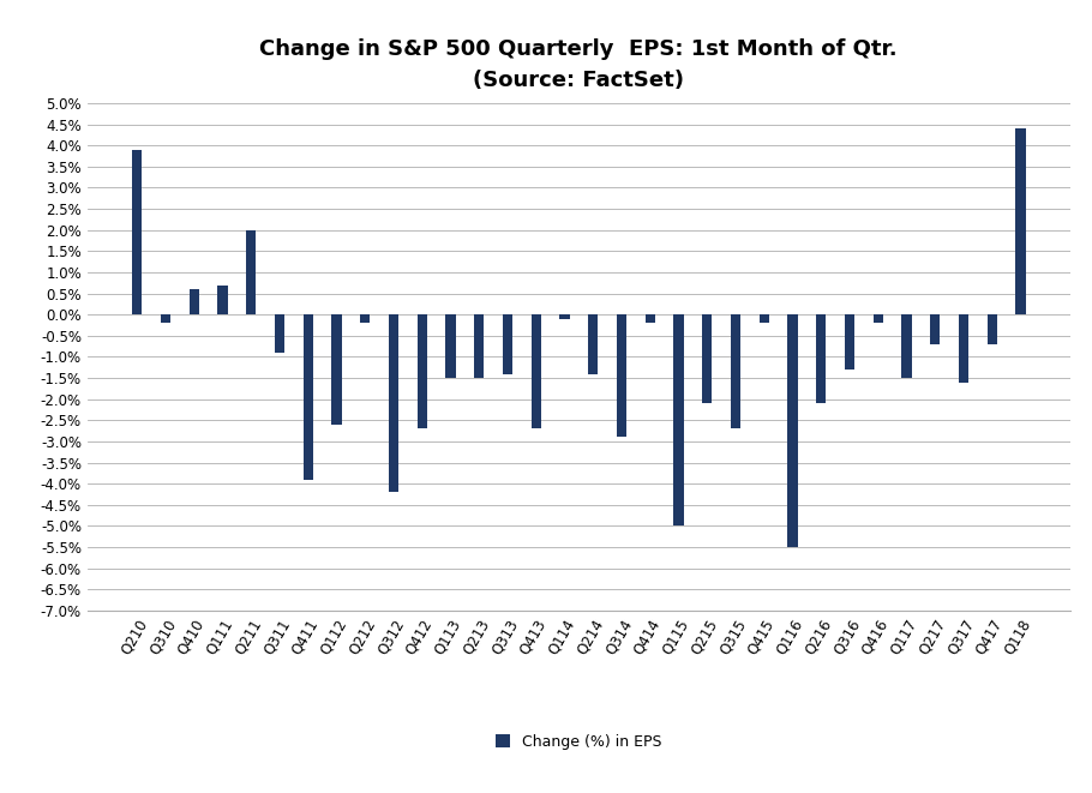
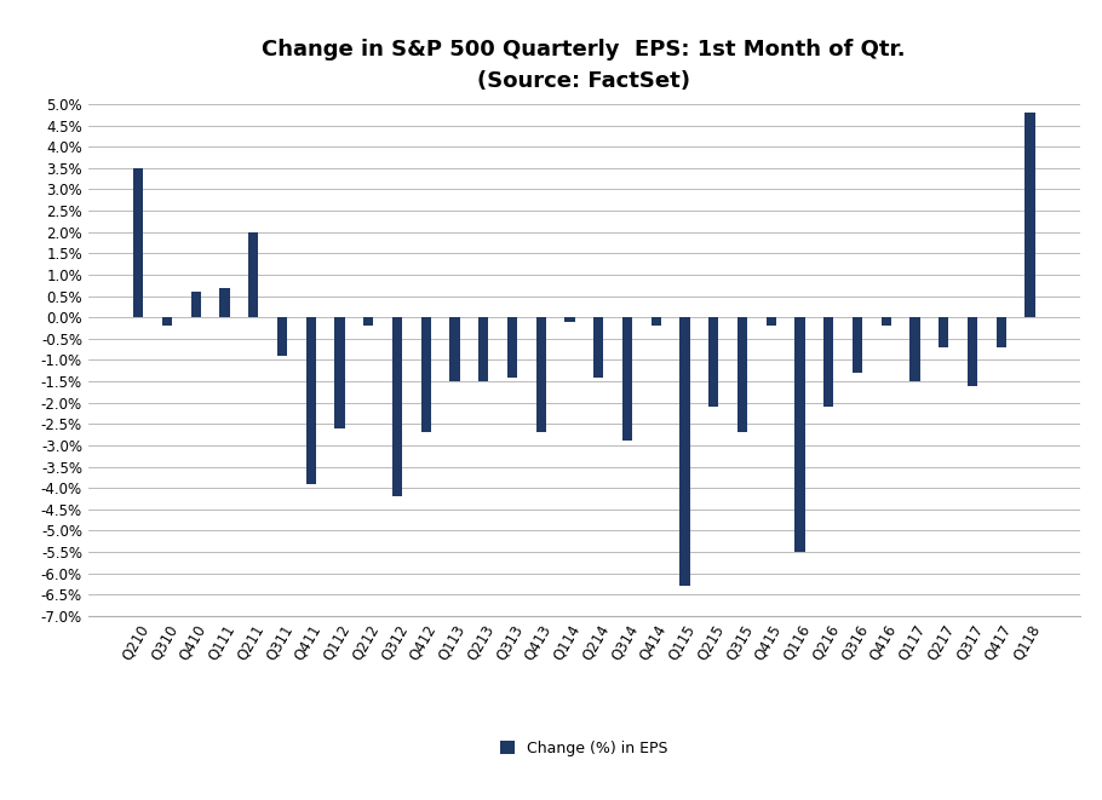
Q210: 3.9% -> 3.5%
Q115: -5.0% -> -6.3%
Q118: 4.4% -> 4.8%
